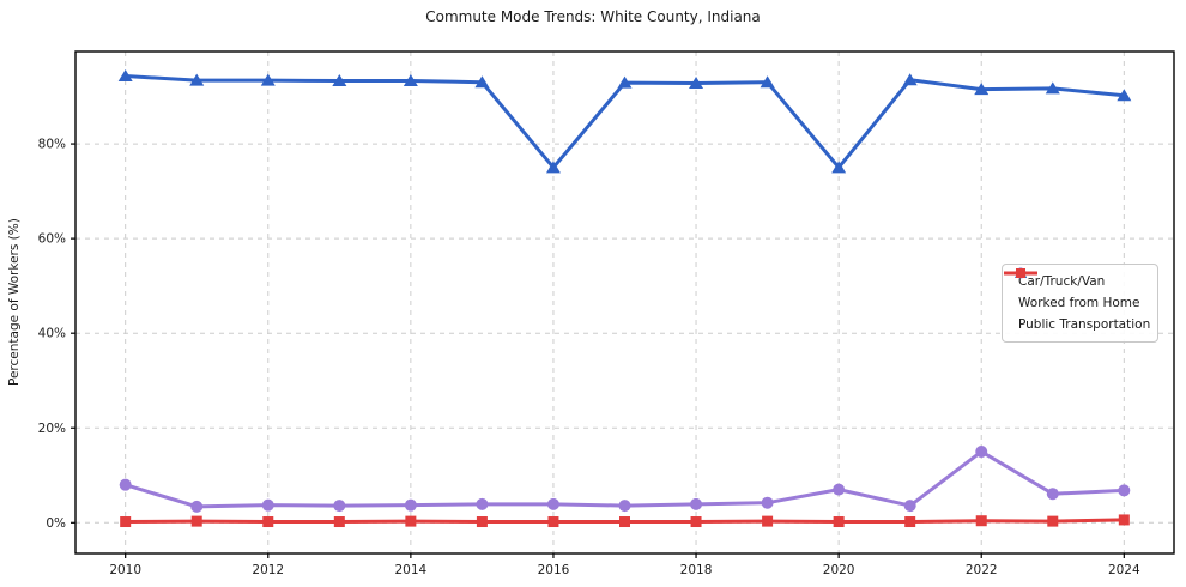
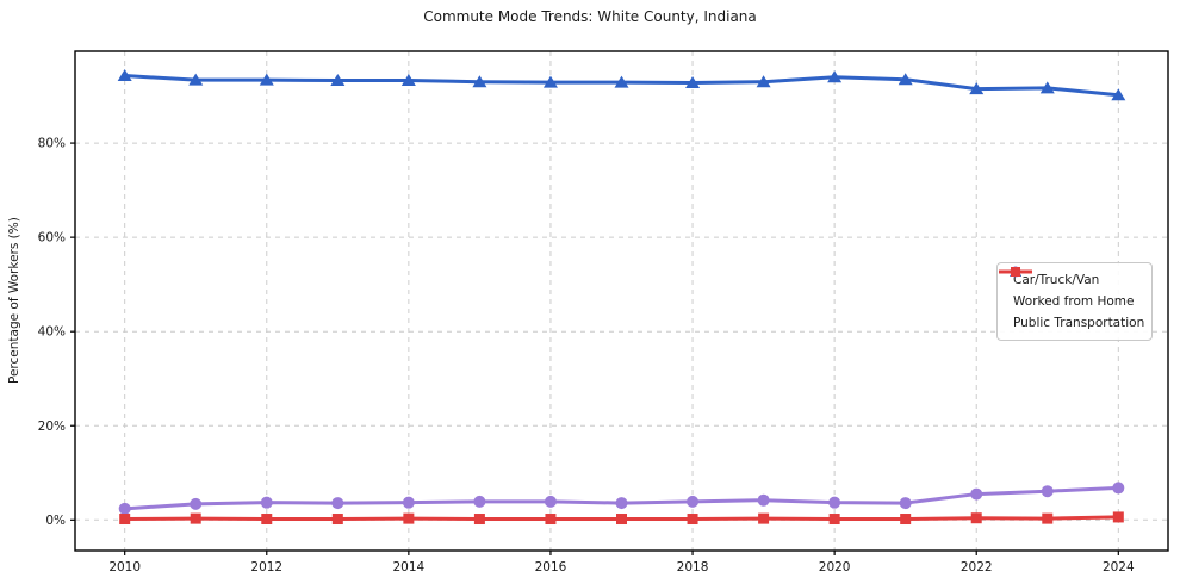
Worked from Home/2010: 8% -> 2%
Car/Truck/Van/2016: 75% -> 93%
Car/Truck/Van/2020: 75% -> 94%
Worked from Home/2020: 7% -> 4%
Worked from Home/2022: 15% -> 6%
